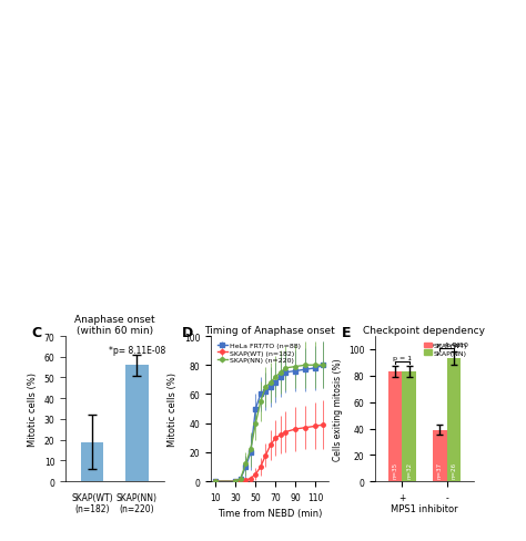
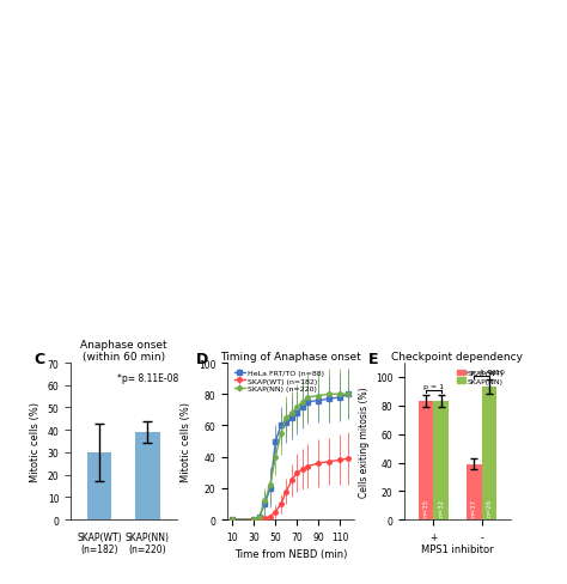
Anaphase onset (within 60 min)/SKAP(WT) (n=182): 19 -> 30
Anaphase onset (within 60 min)/SKAP(NN) (n=220): 56 -> 39
